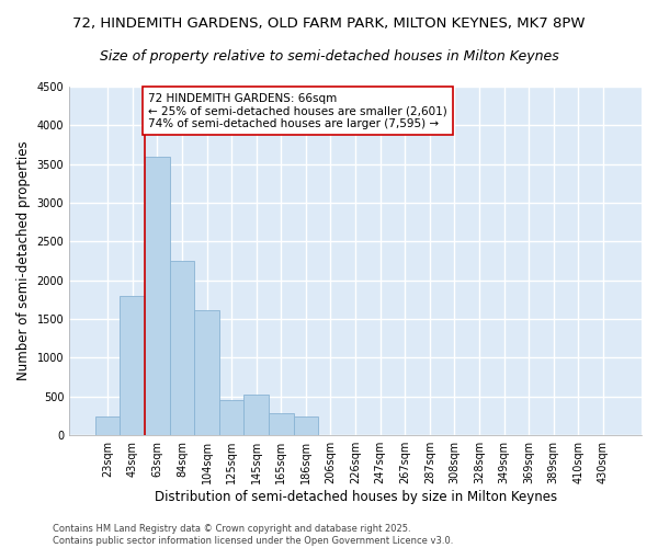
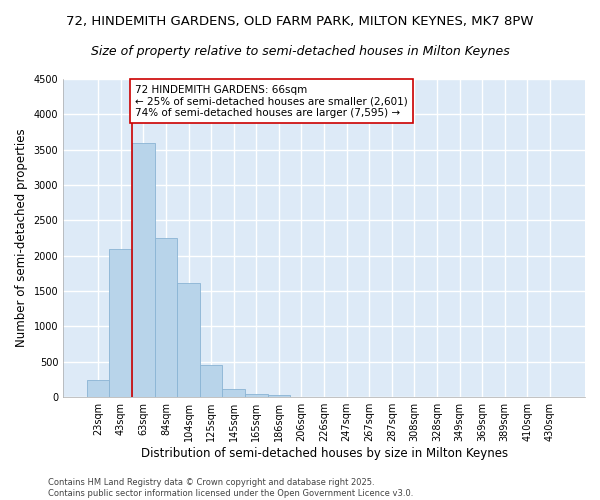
43sqm: 1800 -> 2100
145sqm: 520 -> 110
165sqm: 280 -> 50
186sqm: 240 -> 30
